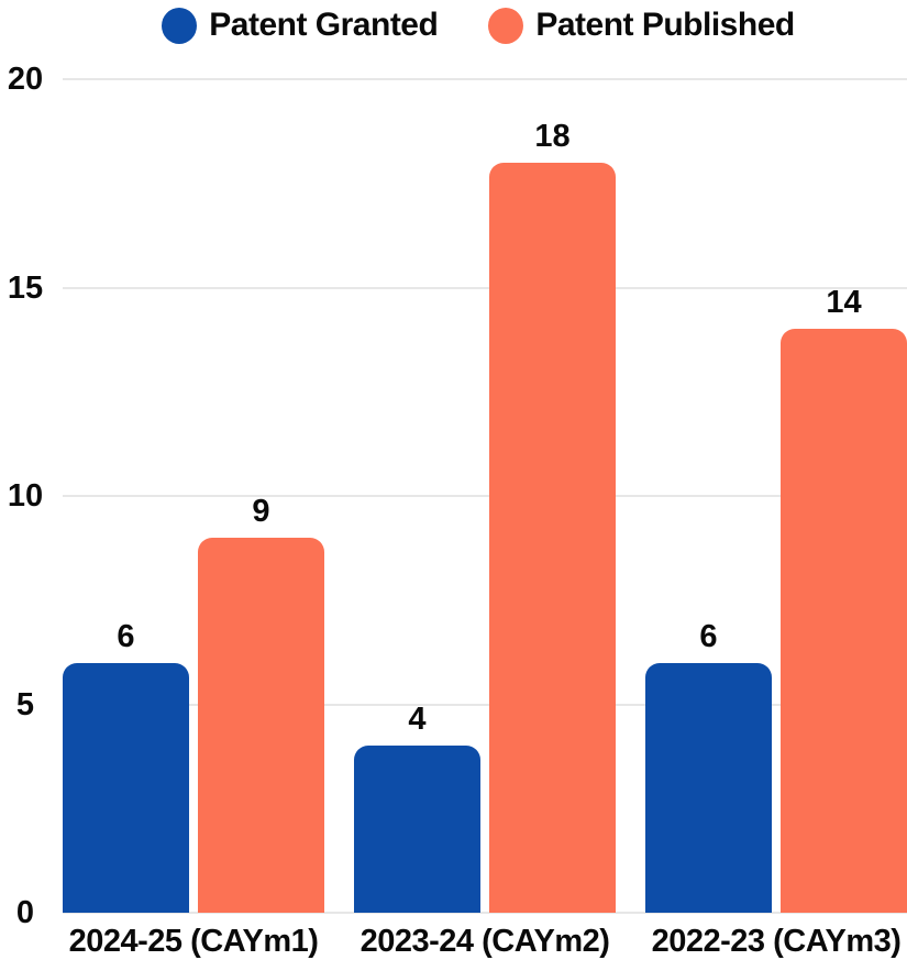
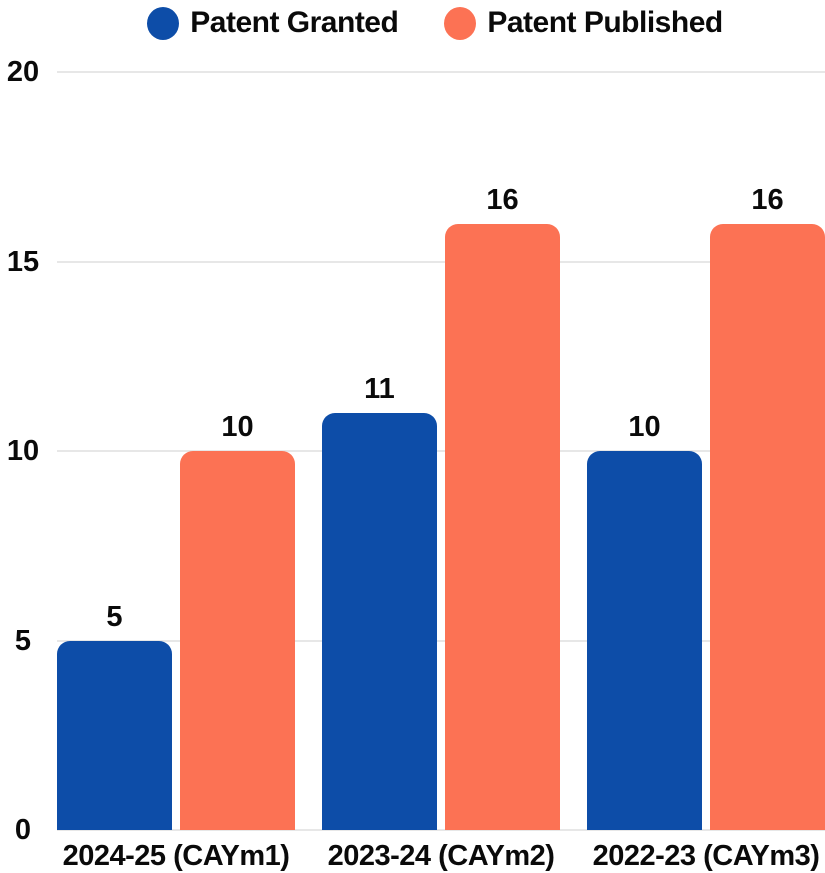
Patent Granted/2024-25 (CAYm1): 6 -> 5
Patent Published/2024-25 (CAYm1): 9 -> 10
Patent Granted/2023-24 (CAYm2): 4 -> 11
Patent Published/2023-24 (CAYm2): 18 -> 16
Patent Granted/2022-23 (CAYm3): 6 -> 10
Patent Published/2022-23 (CAYm3): 14 -> 16
